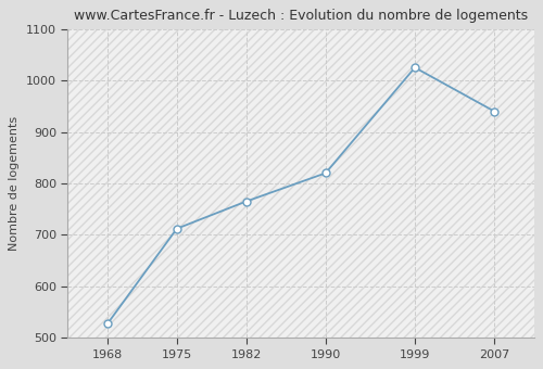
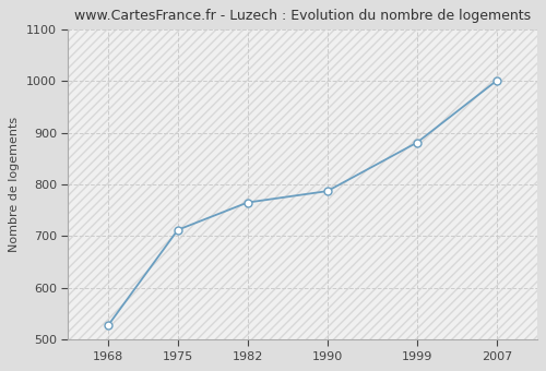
1990: 820 -> 787
1999: 1025 -> 881
2007: 940 -> 1001
